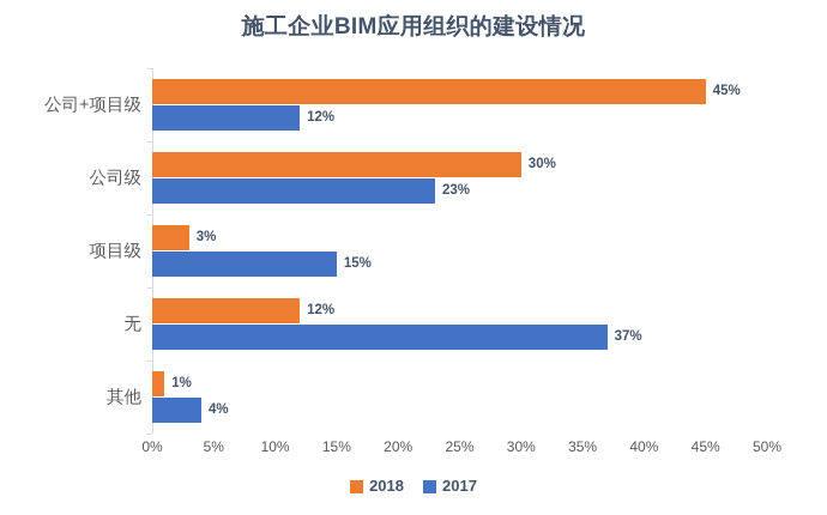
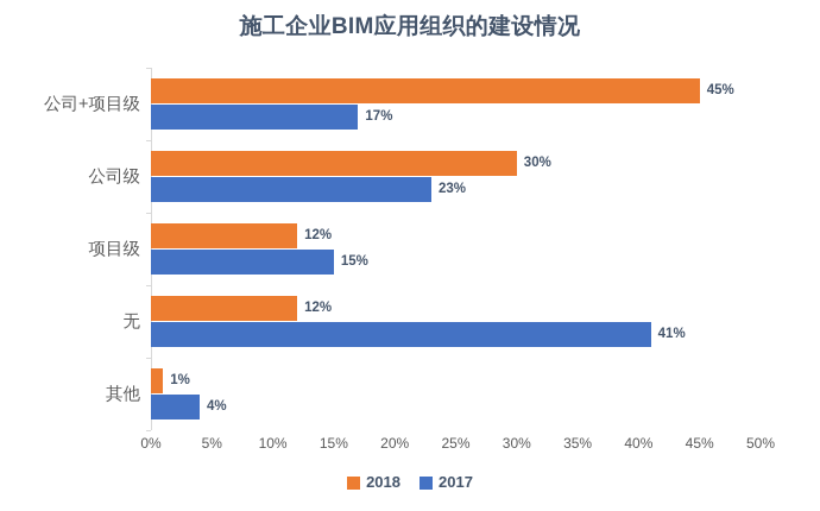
2017/公司+项目级: 12% -> 17%
2018/项目级: 3% -> 12%
2017/无: 37% -> 41%
